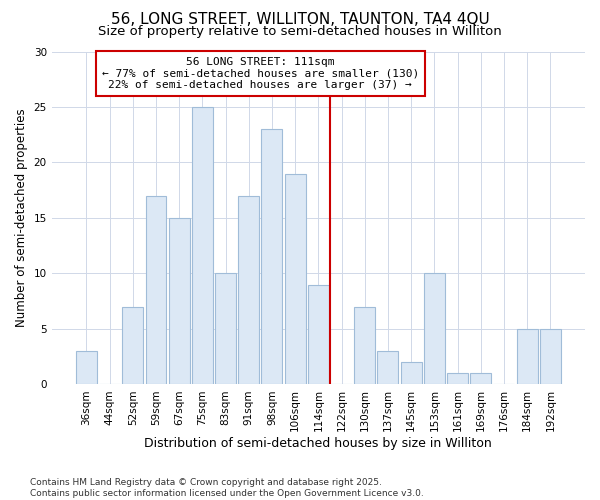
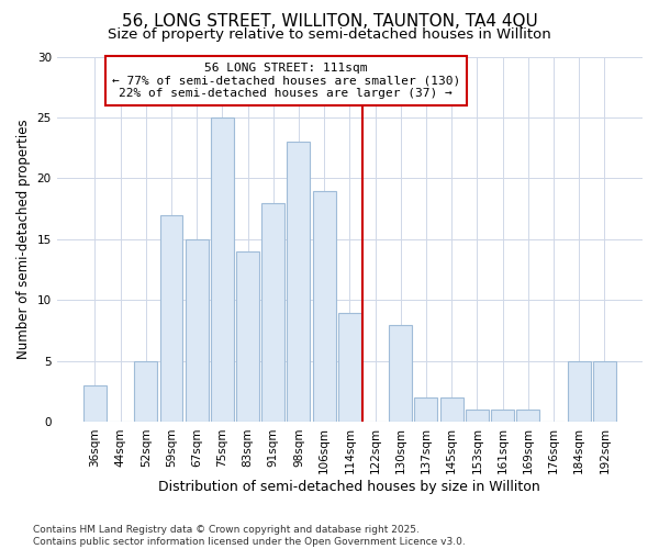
52sqm: 7 -> 5
83sqm: 10 -> 14
91sqm: 17 -> 18
130sqm: 7 -> 8
137sqm: 3 -> 2
153sqm: 10 -> 1
